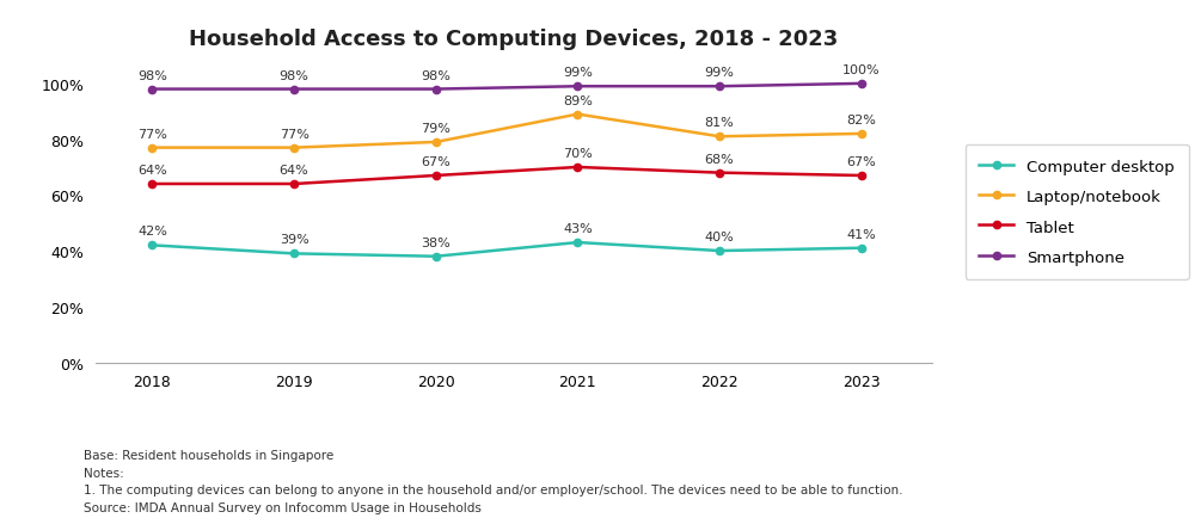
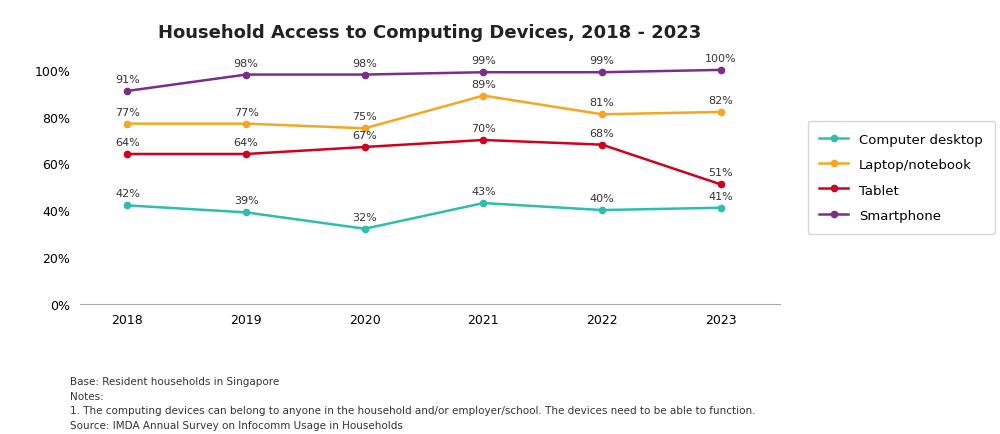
Smartphone/2018: 98% -> 91%
Computer desktop/2020: 38% -> 32%
Laptop/notebook/2020: 79% -> 75%
Tablet/2023: 67% -> 51%
